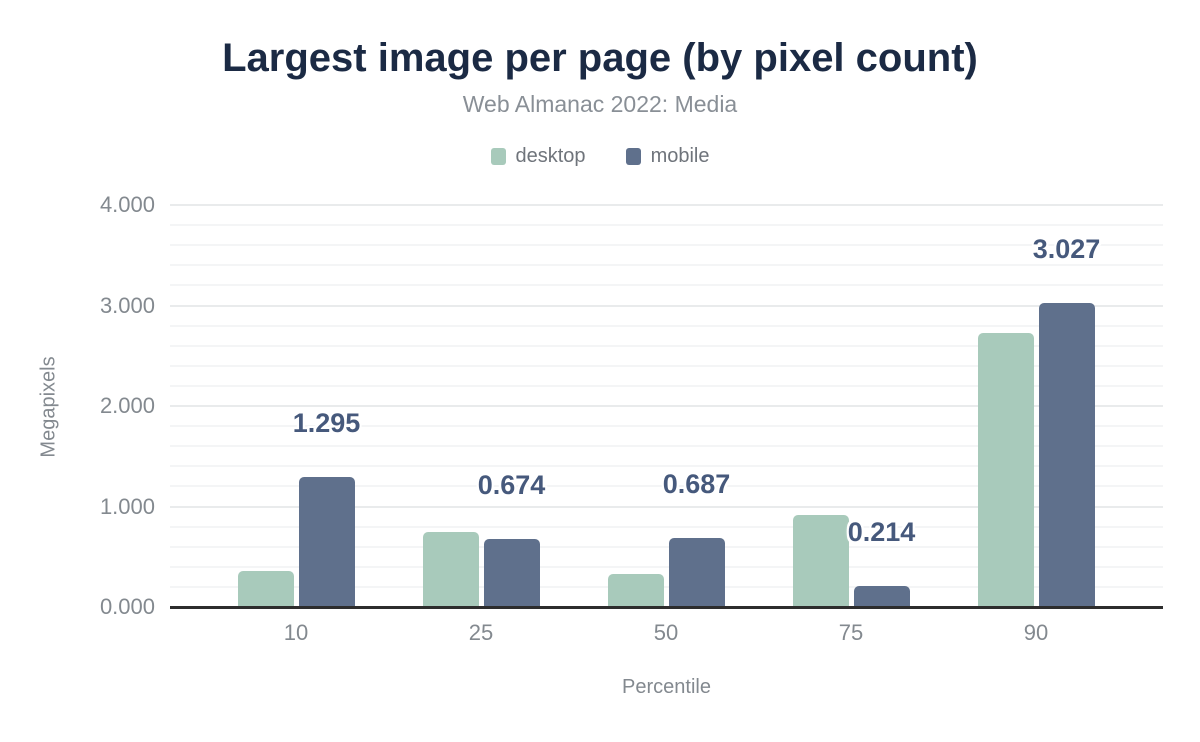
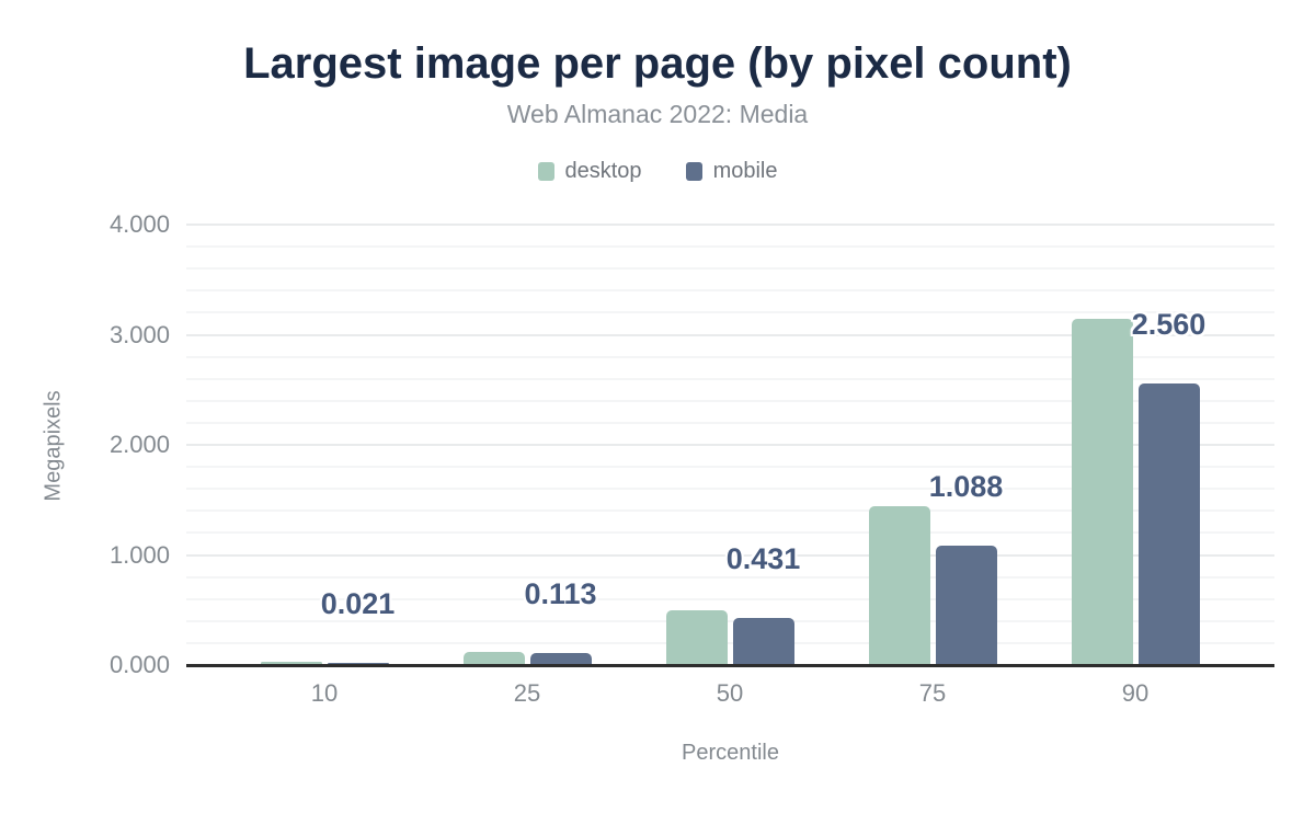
desktop/10: 0.36 -> 0.03
mobile/10: 1.295 -> 0.021
desktop/25: 0.75 -> 0.12
mobile/25: 0.674 -> 0.113
desktop/50: 0.33 -> 0.50
mobile/50: 0.687 -> 0.431
desktop/75: 0.92 -> 1.44
mobile/75: 0.214 -> 1.088
desktop/90: 2.73 -> 3.14
mobile/90: 3.027 -> 2.560
